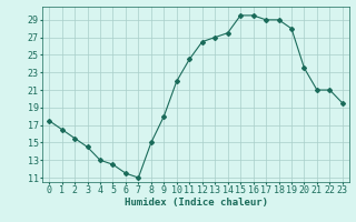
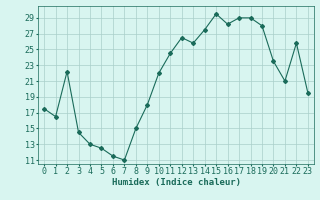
2: 15.5 -> 22.2
13: 27.0 -> 25.8
16: 29.5 -> 28.2
22: 21.0 -> 25.8
